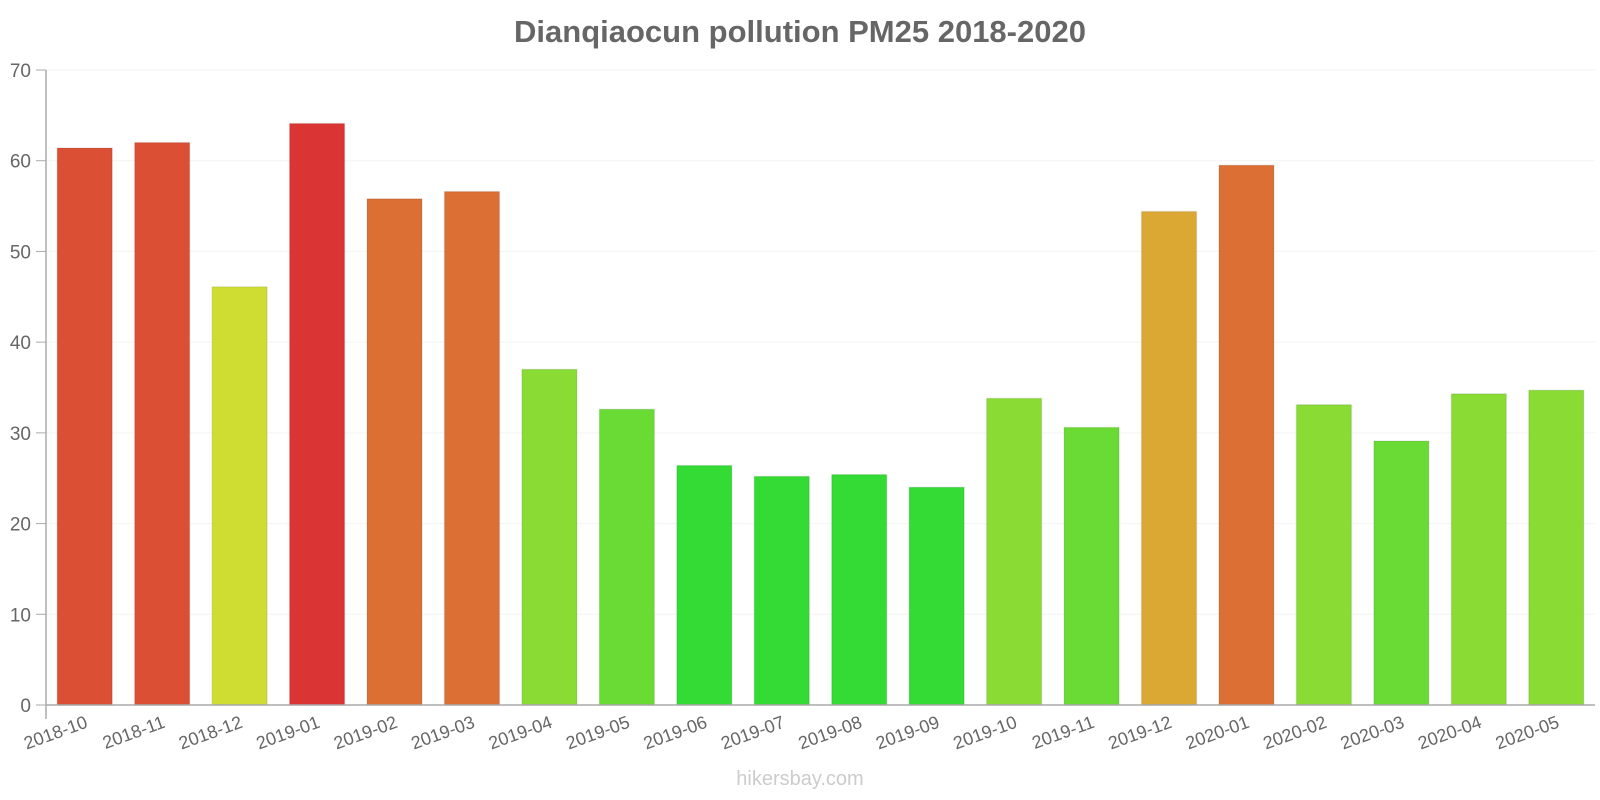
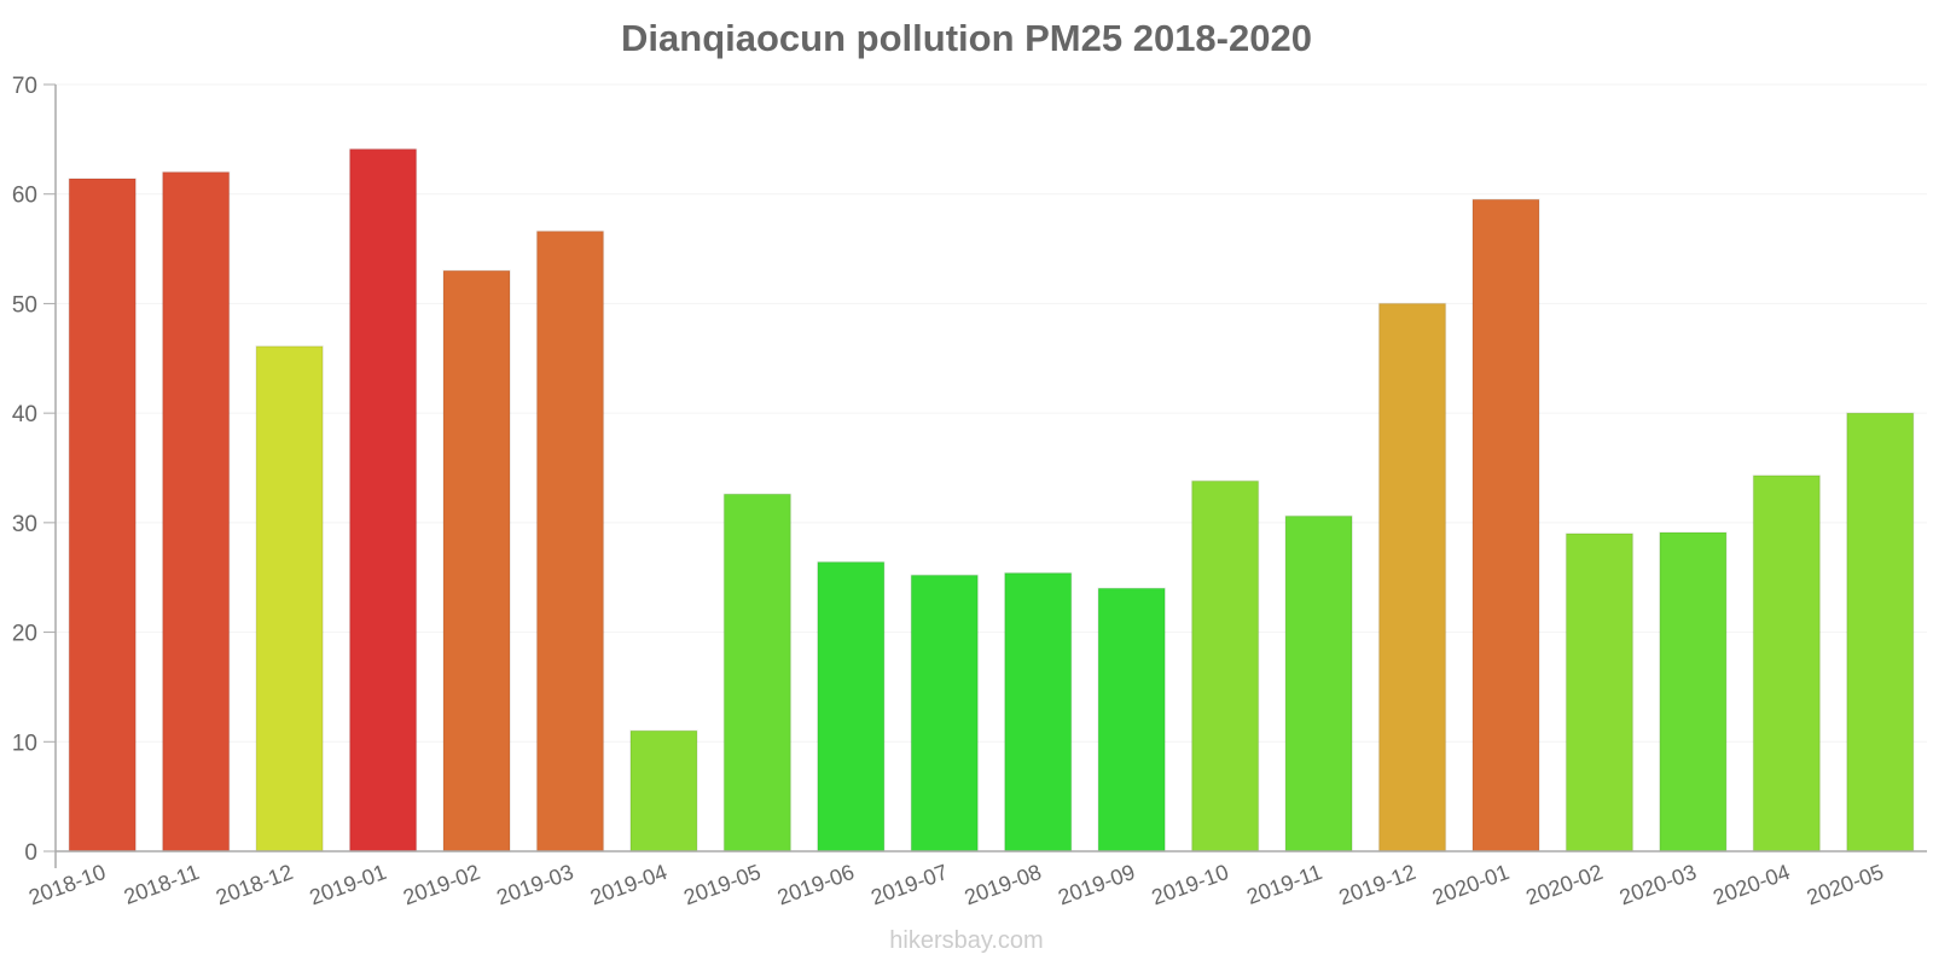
2019-02: 56 -> 53
2019-04: 37 -> 11
2019-12: 54 -> 50
2020-02: 33 -> 29
2020-05: 35 -> 40
